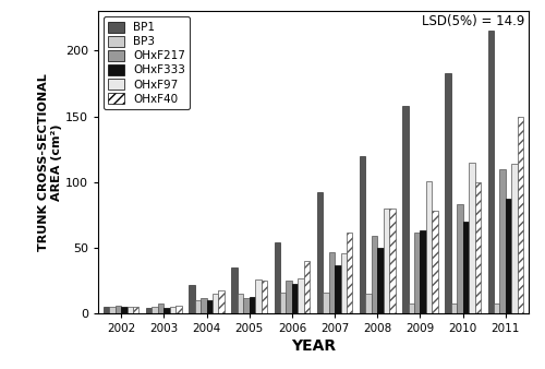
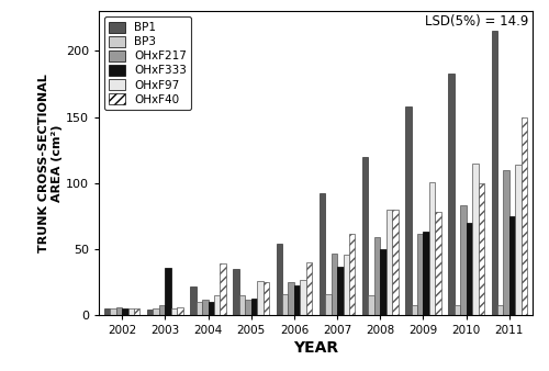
OHxF333/2003: 4 -> 36
OHxF40/2004: 18 -> 39
OHxF333/2011: 87 -> 75
